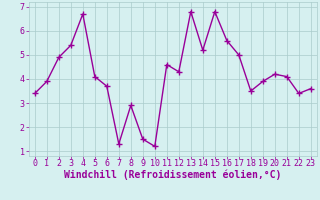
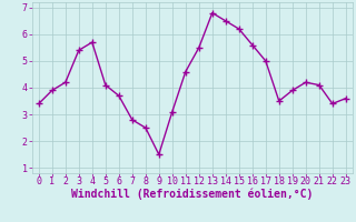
2: 4.9 -> 4.2
4: 6.7 -> 5.7
7: 1.3 -> 2.8
8: 2.9 -> 2.5
10: 1.2 -> 3.1
12: 4.3 -> 5.5
14: 5.2 -> 6.5
15: 6.8 -> 6.2
